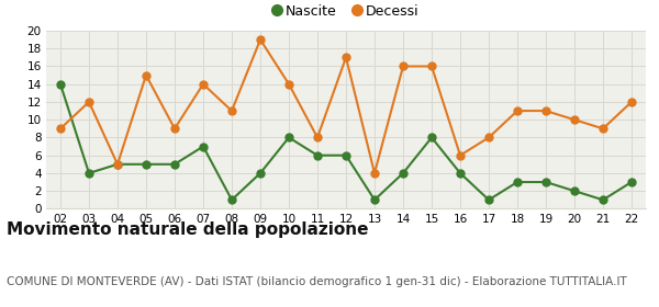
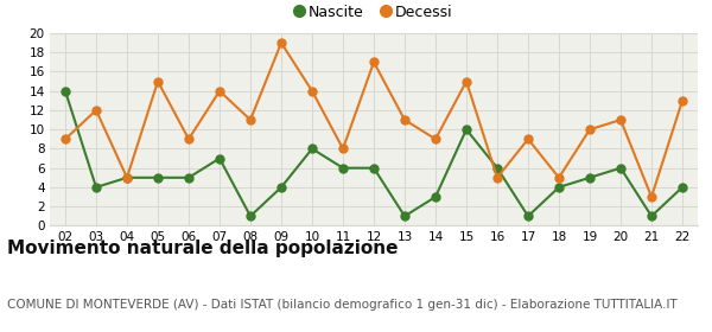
Decessi/13: 4 -> 11
Nascite/14: 4 -> 3
Decessi/14: 16 -> 9
Nascite/15: 8 -> 10
Decessi/15: 16 -> 15
Nascite/16: 4 -> 6
Decessi/16: 6 -> 5
Decessi/17: 8 -> 9
Nascite/18: 3 -> 4
Decessi/18: 11 -> 5
Nascite/19: 3 -> 5
Decessi/19: 11 -> 10
Nascite/20: 2 -> 6
Decessi/20: 10 -> 11
Decessi/21: 9 -> 3
Nascite/22: 3 -> 4
Decessi/22: 12 -> 13
